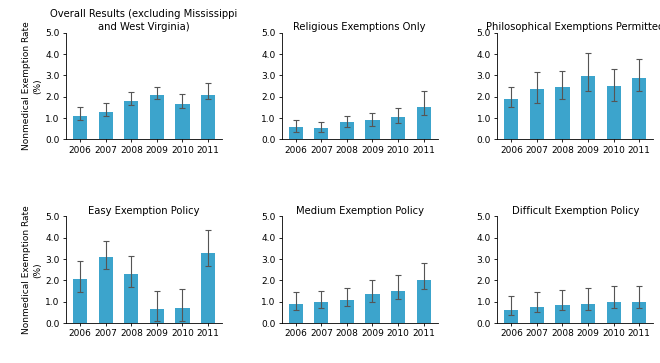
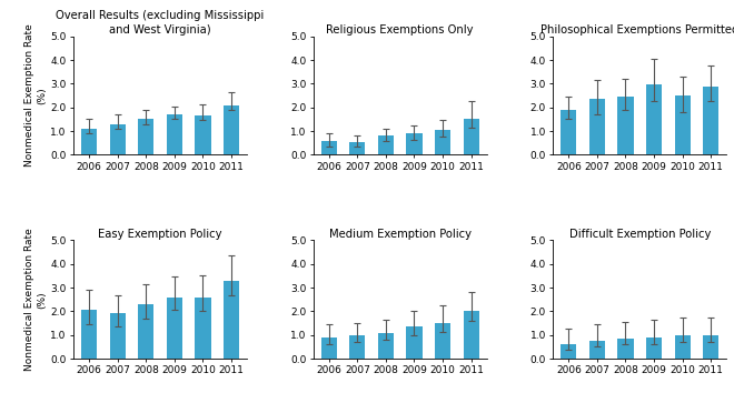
Overall Results (excluding Mississippi and West Virginia)/2008: 1.80 -> 1.50
Overall Results (excluding Mississippi and West Virginia)/2009: 2.10 -> 1.70
Easy Exemption Policy/2007: 3.10 -> 1.90
Easy Exemption Policy/2009: 0.65 -> 2.60
Easy Exemption Policy/2010: 0.70 -> 2.60
